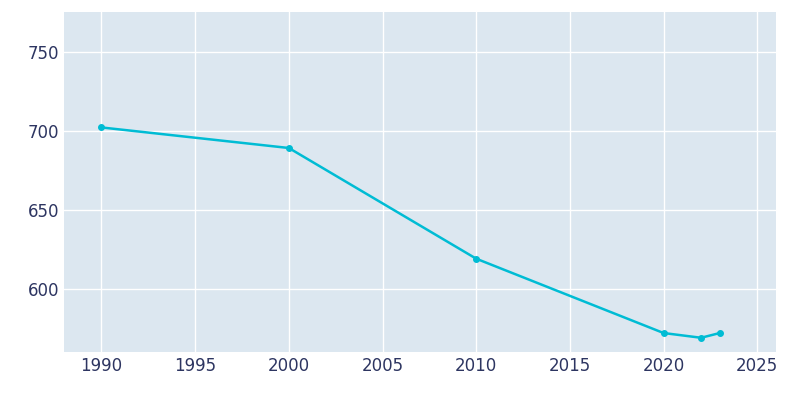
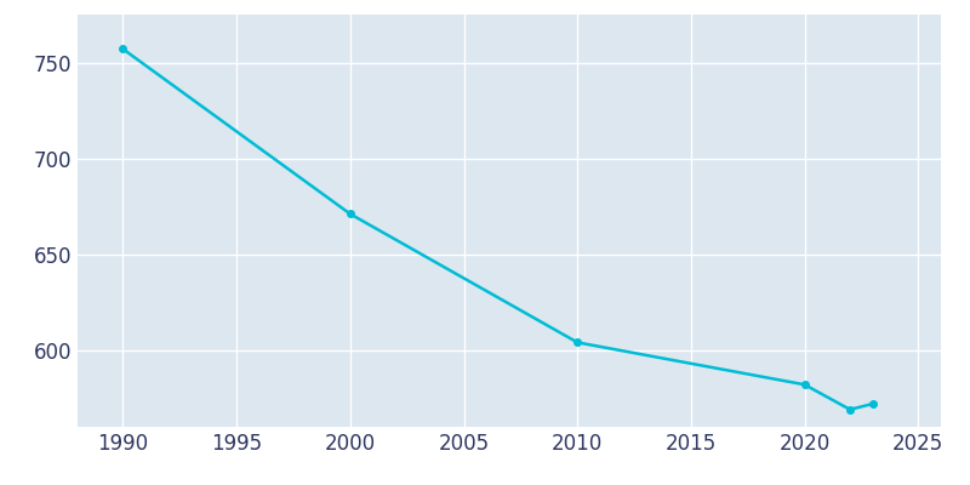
1990: 702 -> 757
2000: 689 -> 671
2010: 619 -> 604
2020: 572 -> 582
